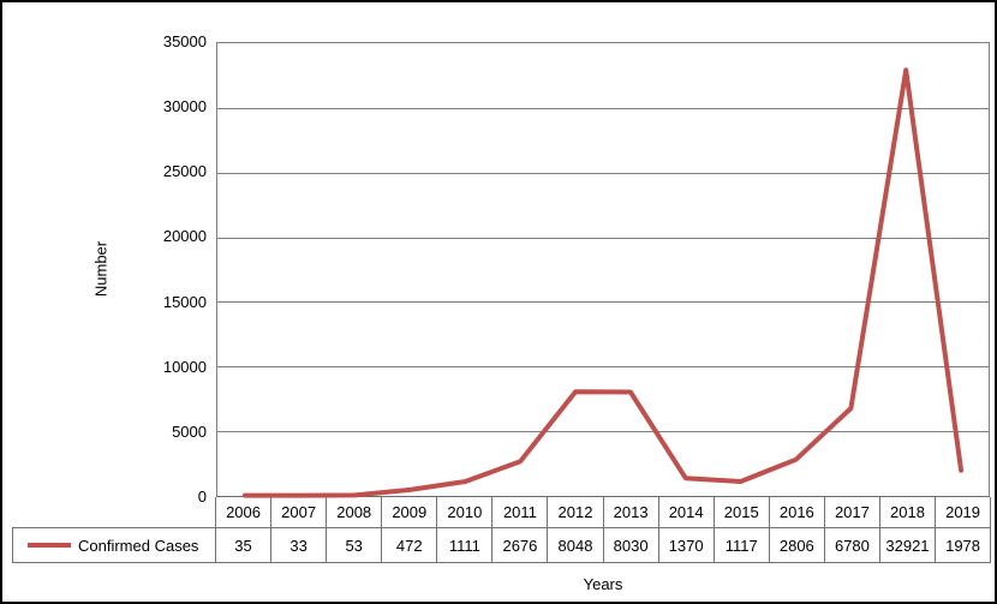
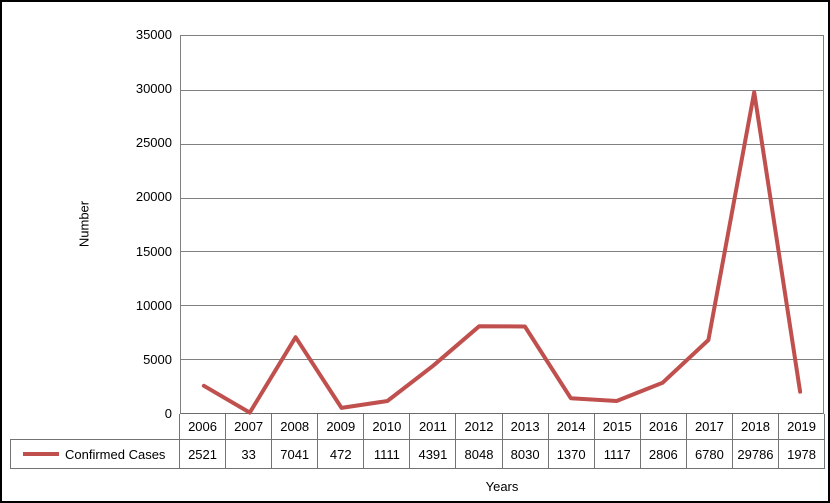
2006: 35 -> 2521
2008: 53 -> 7041
2011: 2676 -> 4391
2018: 32921 -> 29786
